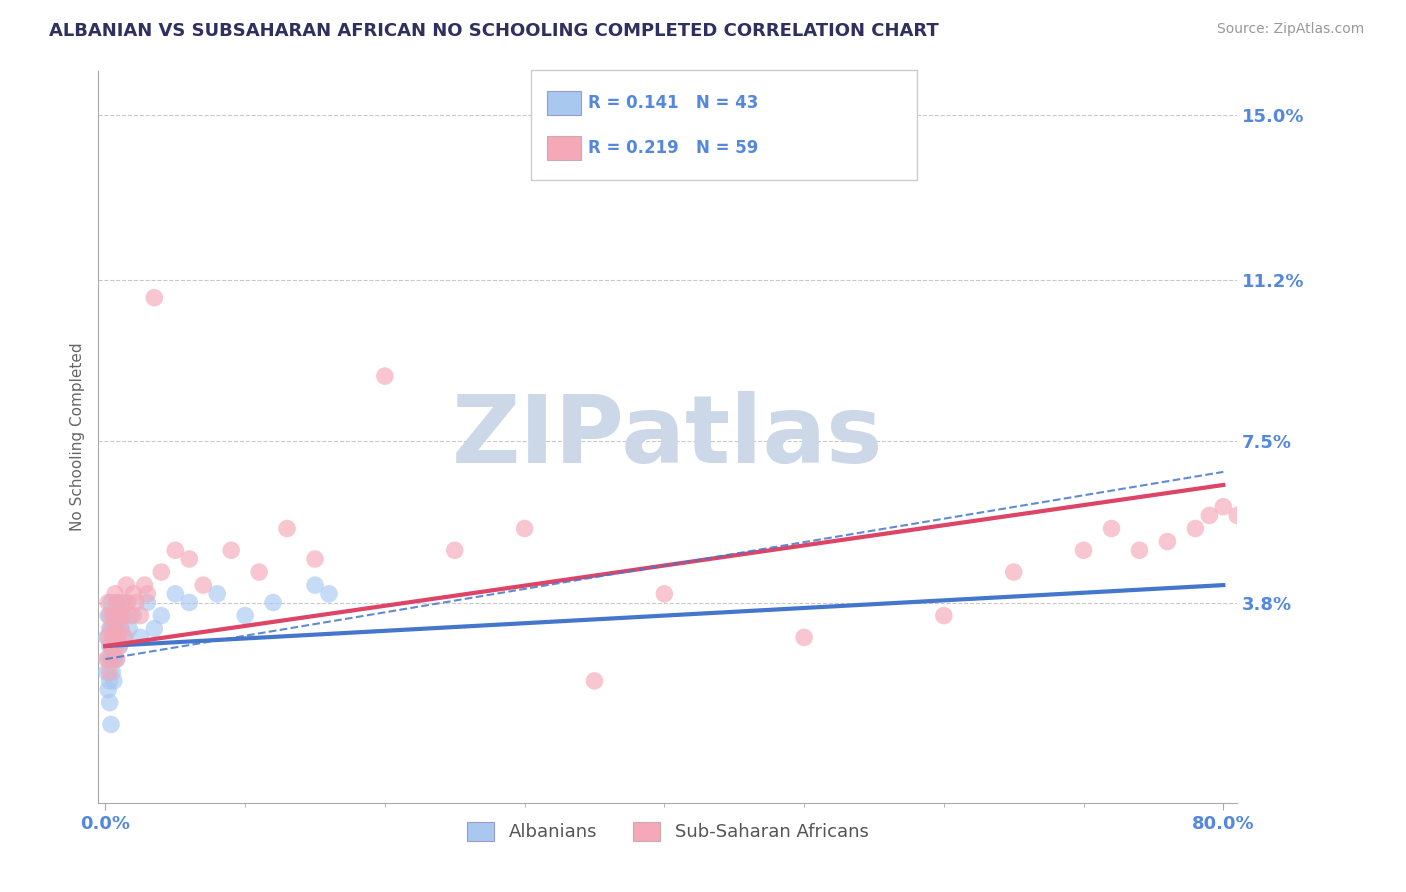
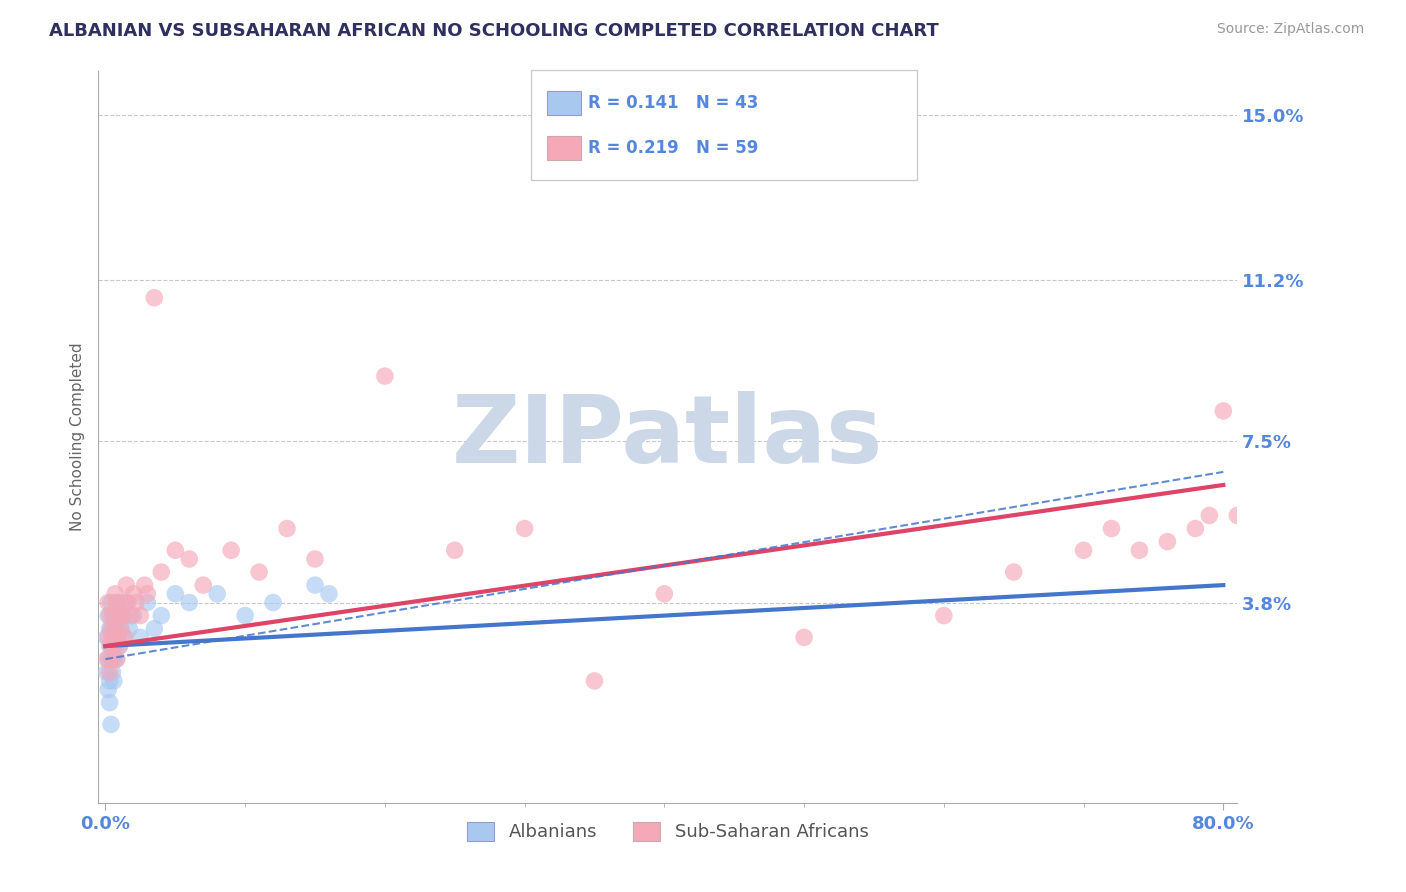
Sub-Saharan Africans/80.0%: 6.0% -> 8.2%
